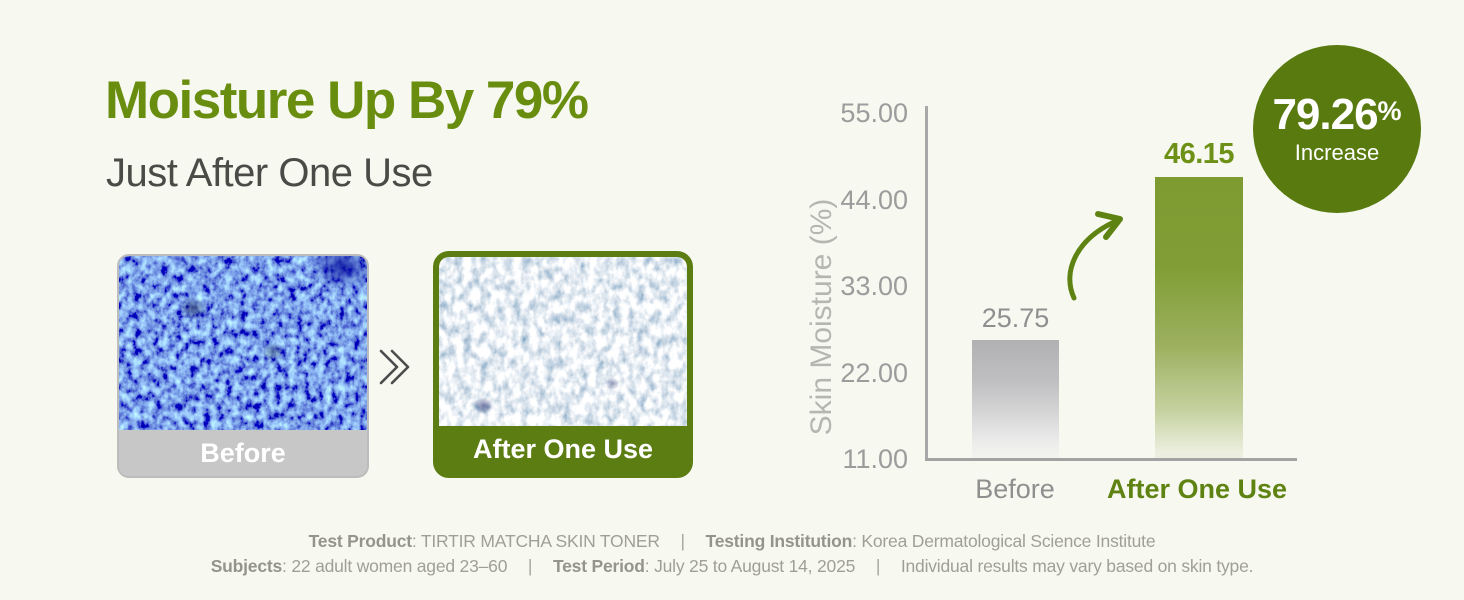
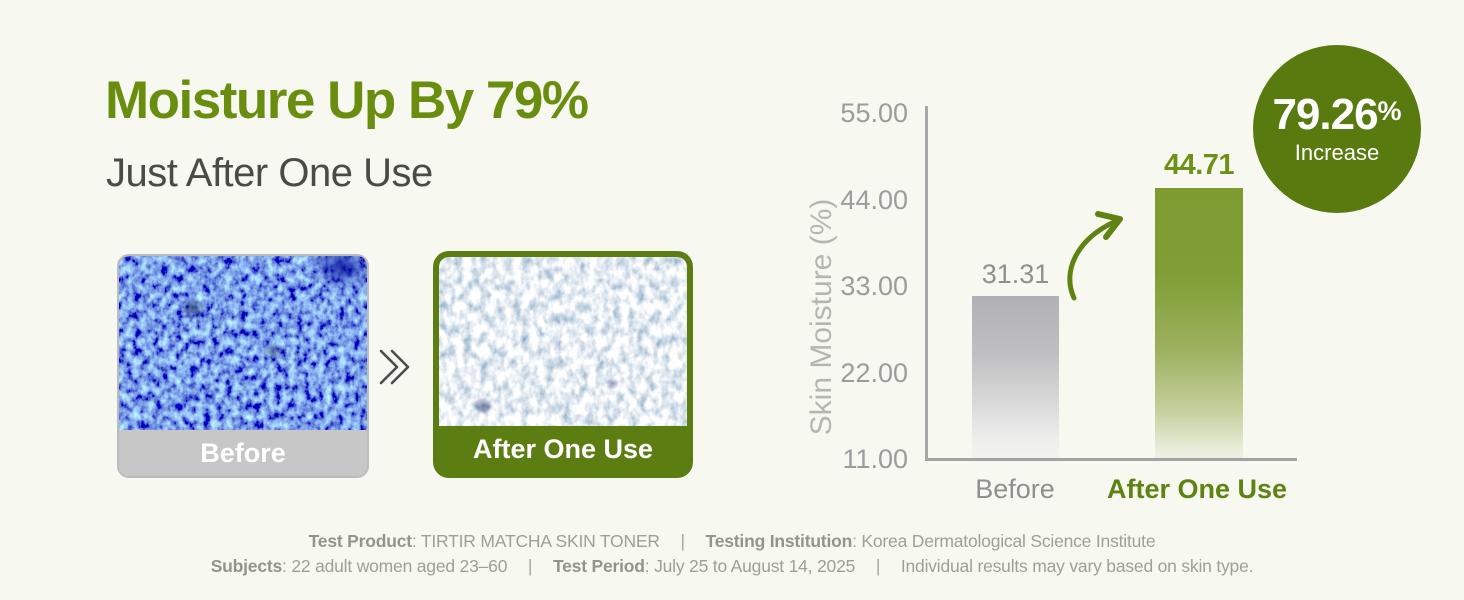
Before: 25.75 -> 31.31
After One Use: 46.15 -> 44.71
